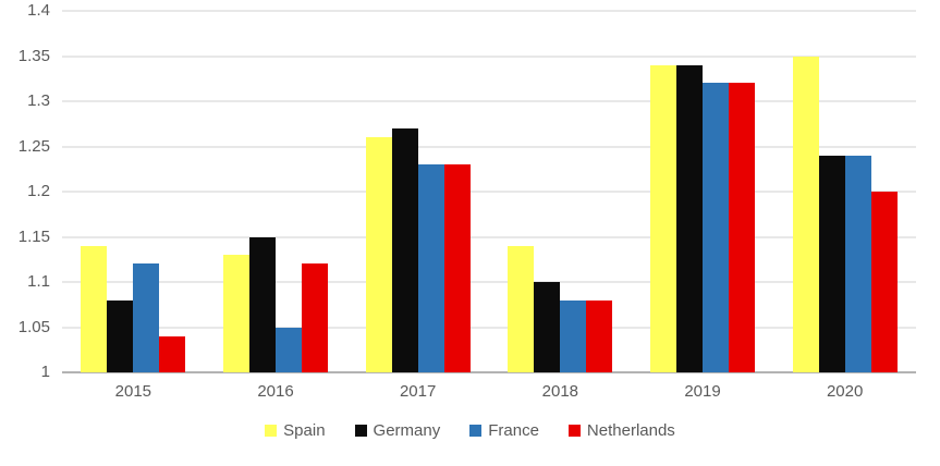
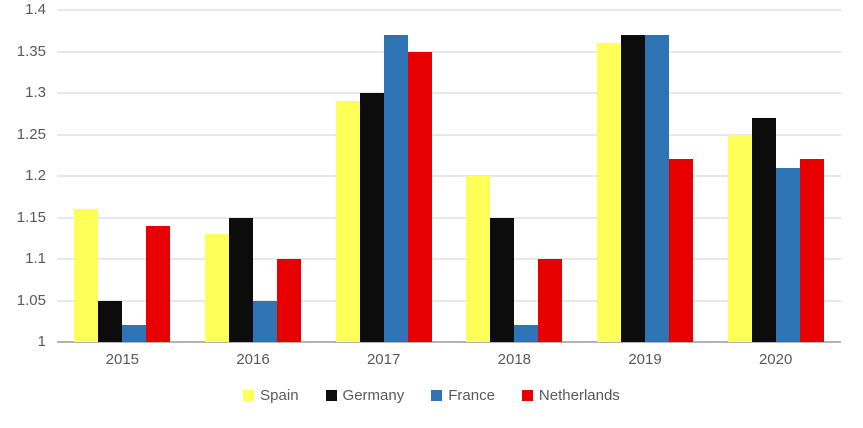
Spain/2015: 1.14 -> 1.16
Germany/2015: 1.08 -> 1.05
France/2015: 1.12 -> 1.02
Netherlands/2015: 1.04 -> 1.14
Netherlands/2016: 1.12 -> 1.10
Spain/2017: 1.26 -> 1.29
Germany/2017: 1.27 -> 1.30
France/2017: 1.23 -> 1.37
Netherlands/2017: 1.23 -> 1.35
Spain/2018: 1.14 -> 1.20
Germany/2018: 1.10 -> 1.15
France/2018: 1.08 -> 1.02
Netherlands/2018: 1.08 -> 1.10
Spain/2019: 1.34 -> 1.36
Germany/2019: 1.34 -> 1.37
France/2019: 1.32 -> 1.37
Netherlands/2019: 1.32 -> 1.22
Spain/2020: 1.35 -> 1.25
Germany/2020: 1.24 -> 1.27
France/2020: 1.24 -> 1.21
Netherlands/2020: 1.20 -> 1.22
